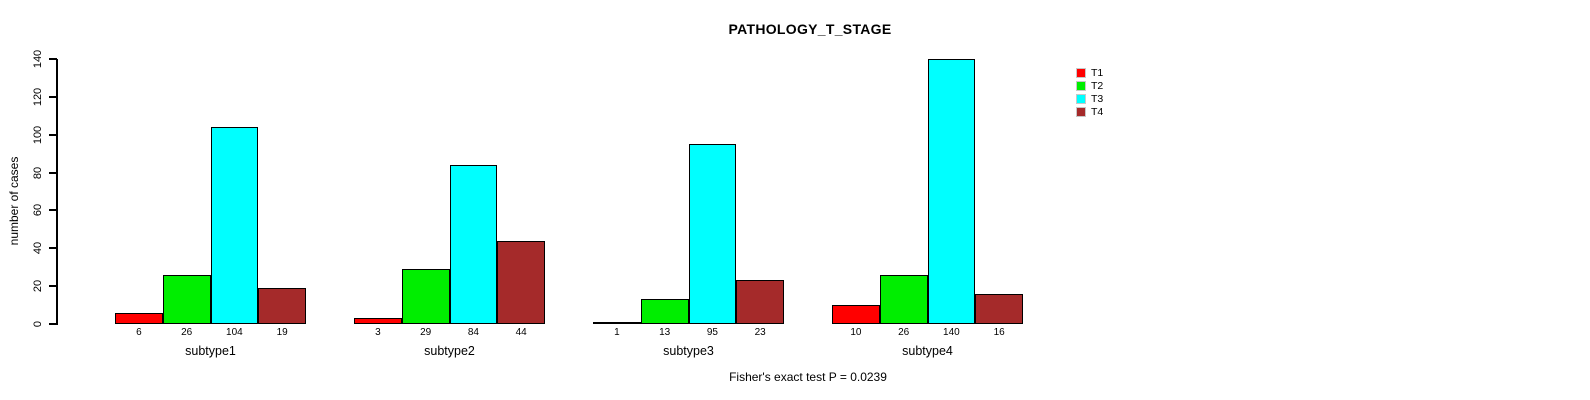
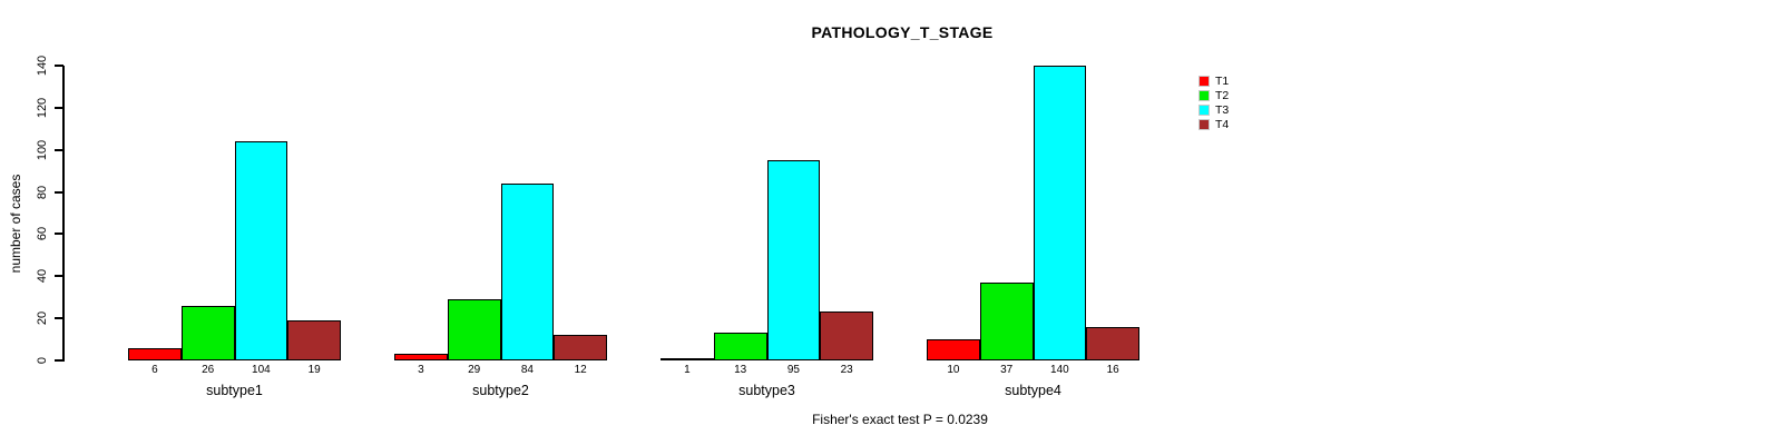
T4/subtype2: 44 -> 12
T2/subtype4: 26 -> 37
